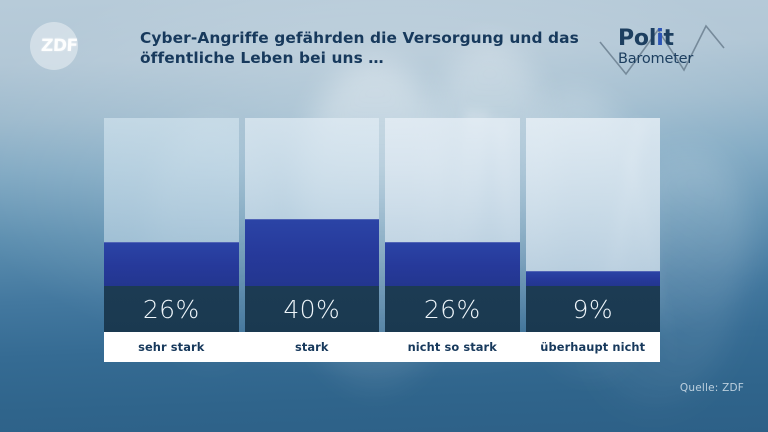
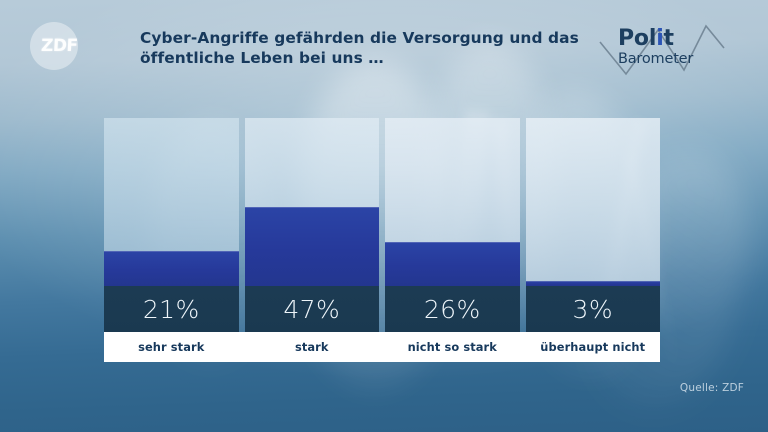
sehr stark: 26% -> 21%
stark: 40% -> 47%
überhaupt nicht: 9% -> 3%
